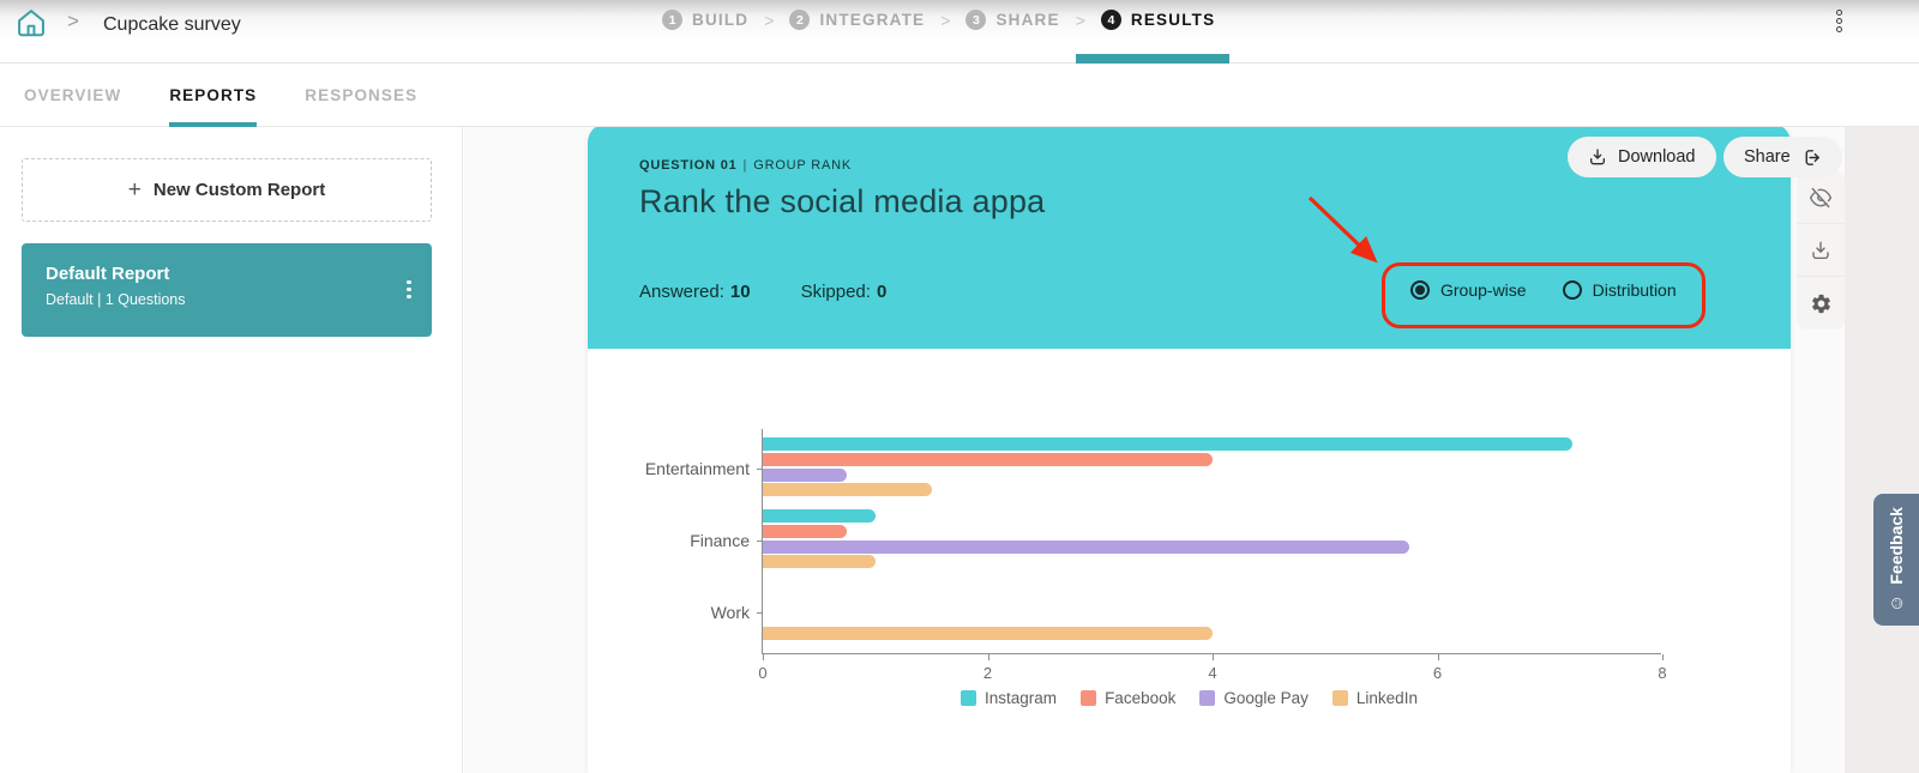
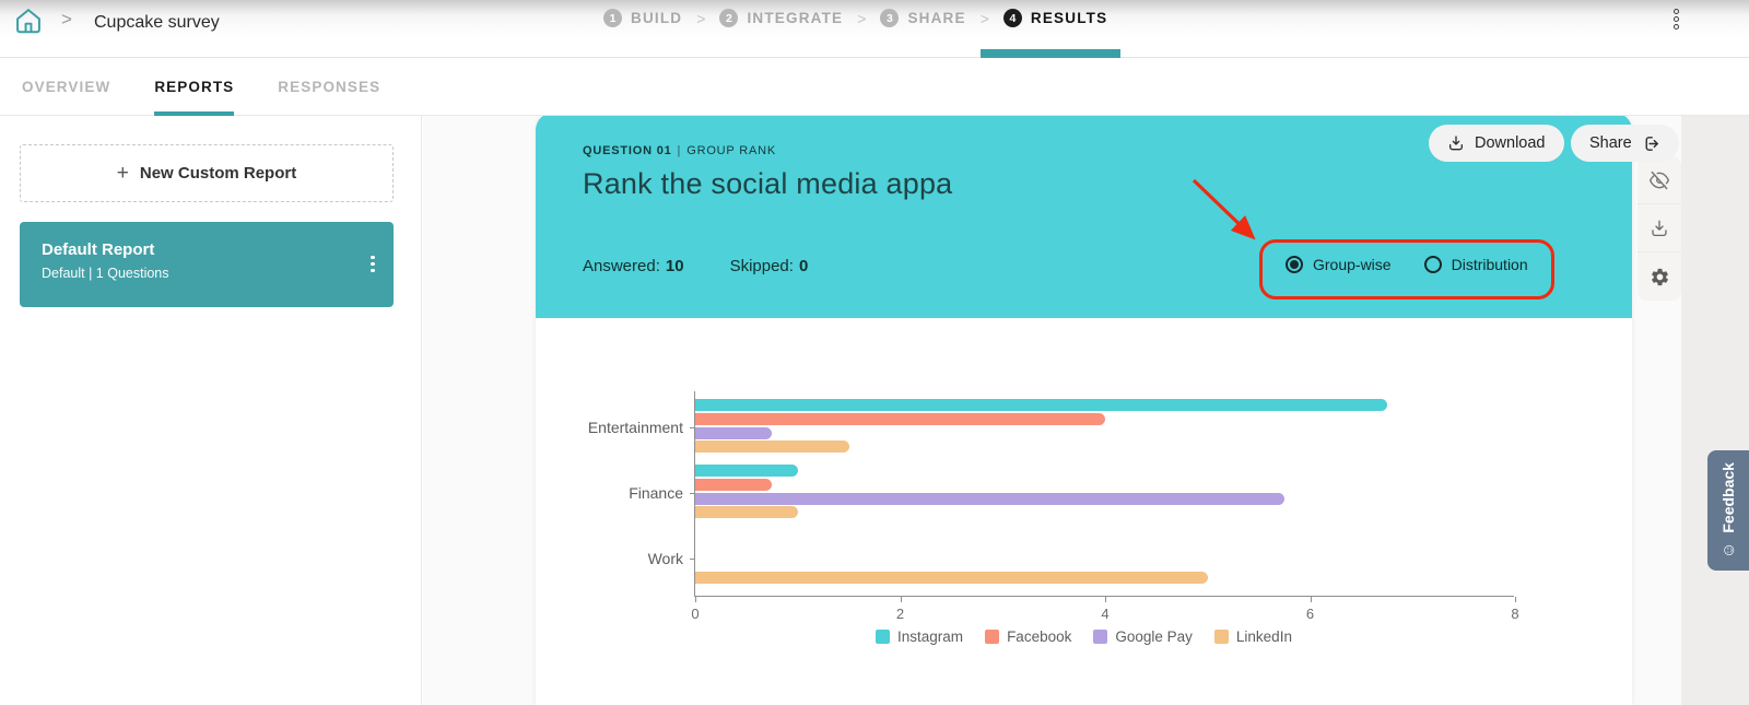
Instagram/Entertainment: 7.2 -> 6.8
LinkedIn/Work: 4.0 -> 5.0
